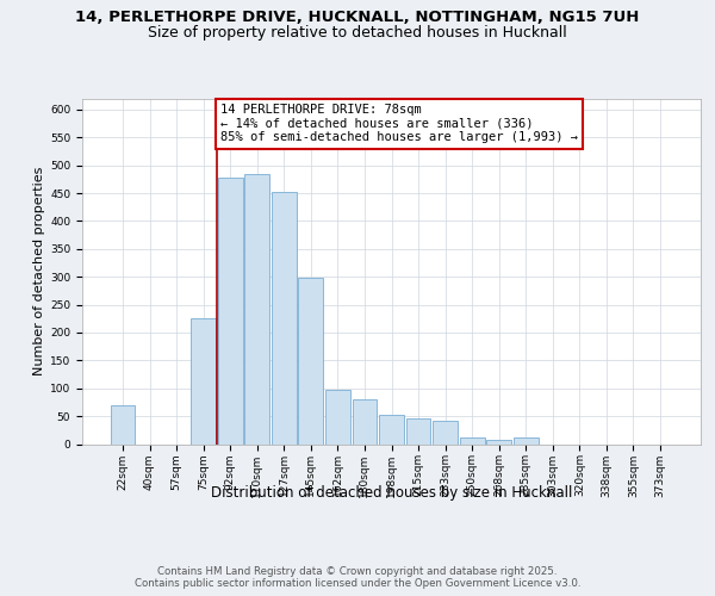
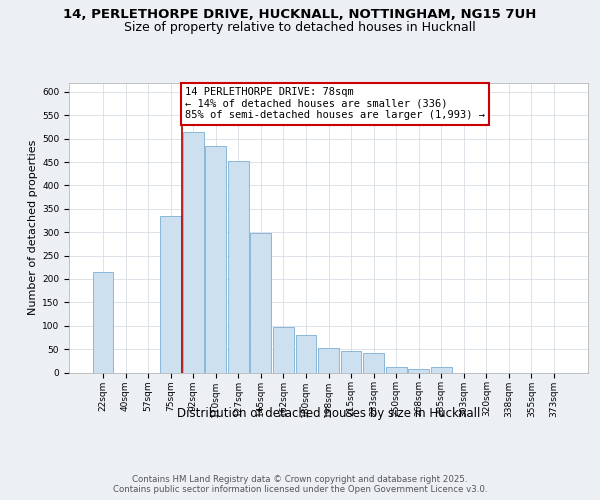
22sqm: 70 -> 215
75sqm: 225 -> 335
92sqm: 478 -> 515
